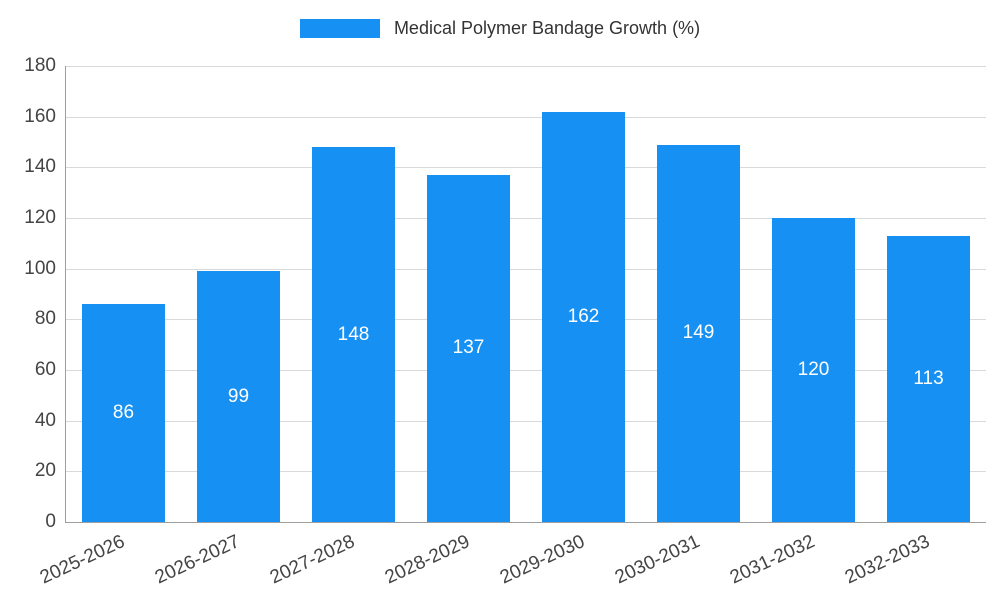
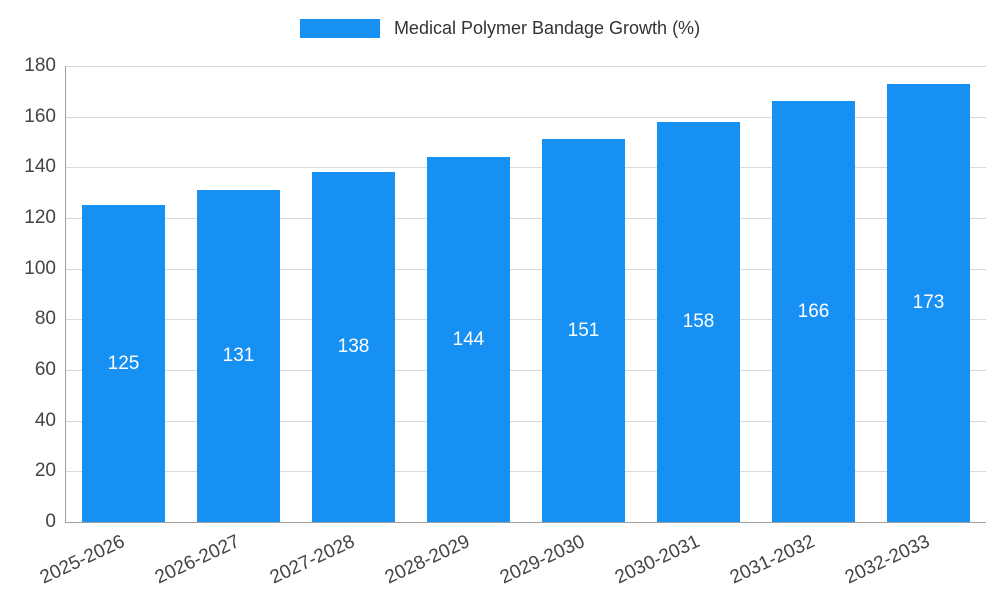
2025-2026: 86 -> 125
2026-2027: 99 -> 131
2027-2028: 148 -> 138
2028-2029: 137 -> 144
2029-2030: 162 -> 151
2030-2031: 149 -> 158
2031-2032: 120 -> 166
2032-2033: 113 -> 173
